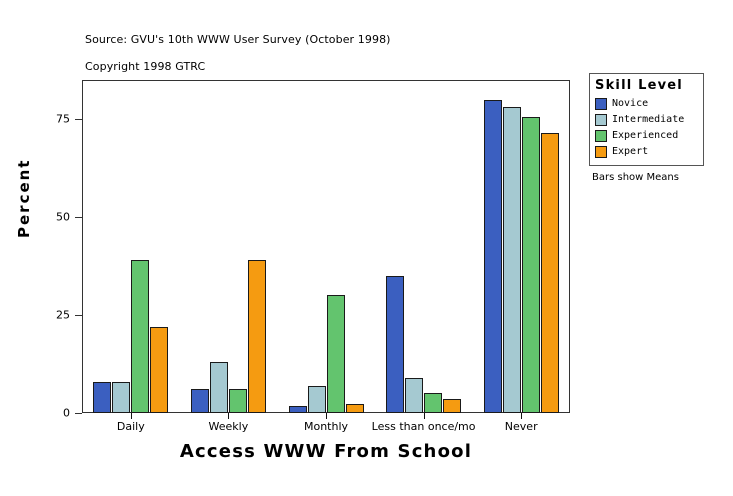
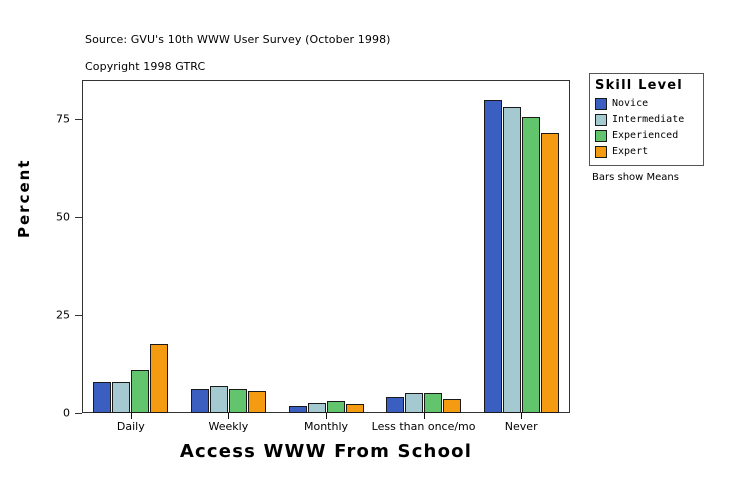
Experienced/Daily: 39 -> 11
Expert/Daily: 22 -> 18
Intermediate/Weekly: 13 -> 7
Expert/Weekly: 39 -> 6
Intermediate/Monthly: 7 -> 2
Experienced/Monthly: 30 -> 3
Novice/Less than once/mo: 35 -> 4
Intermediate/Less than once/mo: 9 -> 5
